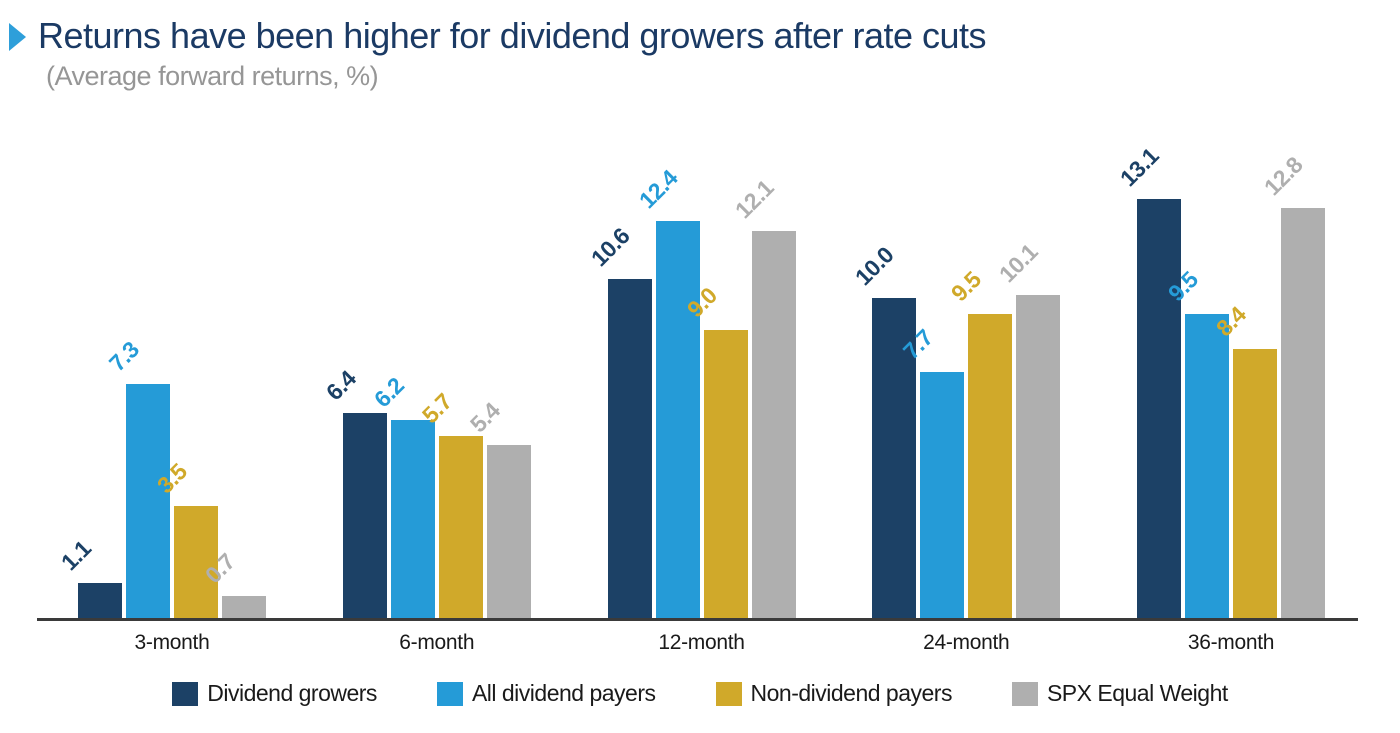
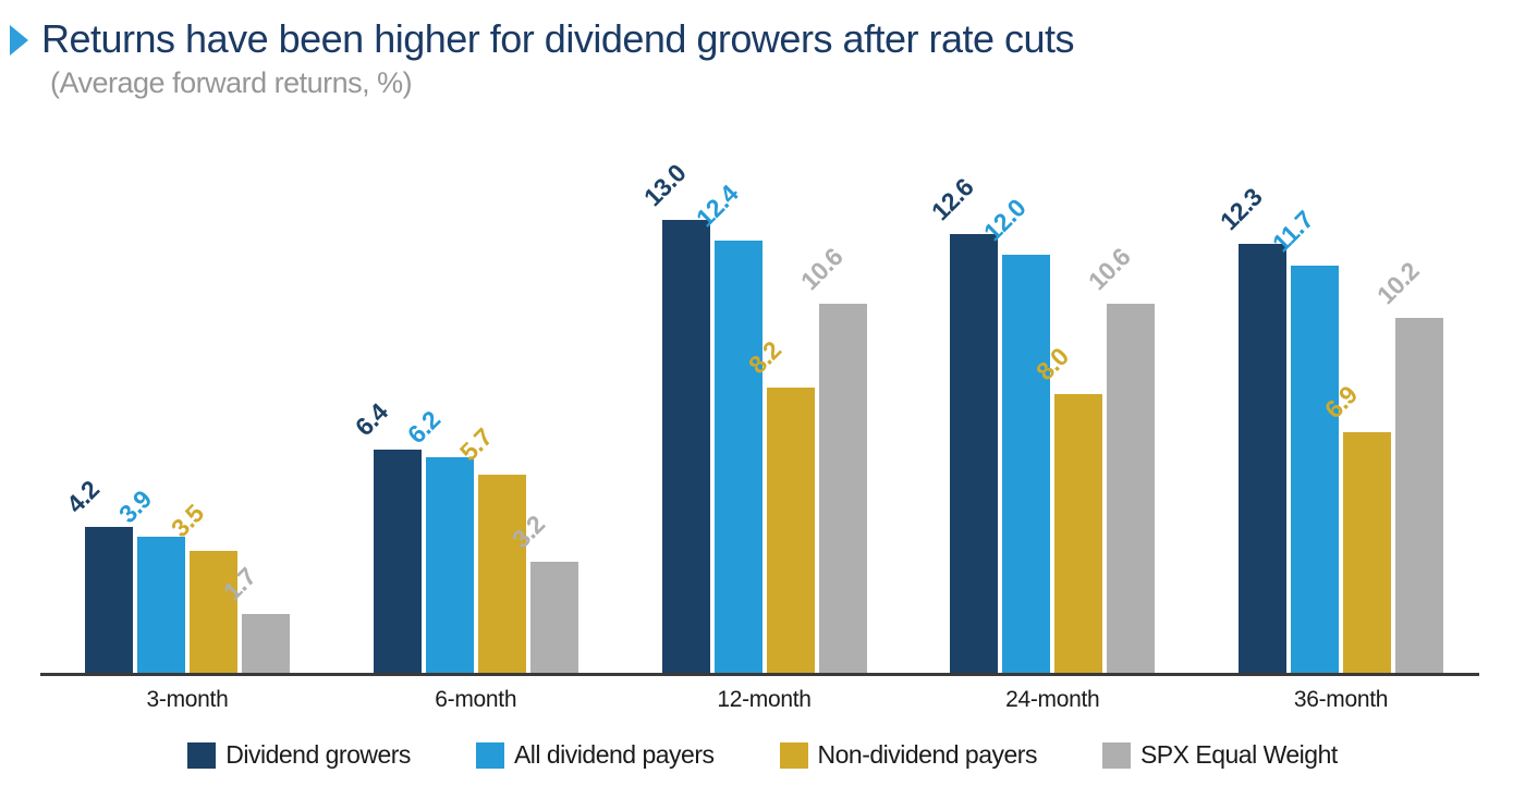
Dividend growers/3-month: 1.1 -> 4.2
All dividend payers/3-month: 7.3 -> 3.9
SPX Equal Weight/3-month: 0.7 -> 1.7
SPX Equal Weight/6-month: 5.4 -> 3.2
Dividend growers/12-month: 10.6 -> 13.0
Non-dividend payers/12-month: 9.0 -> 8.2
SPX Equal Weight/12-month: 12.1 -> 10.6
Dividend growers/24-month: 10.0 -> 12.6
All dividend payers/24-month: 7.7 -> 12.0
Non-dividend payers/24-month: 9.5 -> 8.0
SPX Equal Weight/24-month: 10.1 -> 10.6
Dividend growers/36-month: 13.1 -> 12.3
All dividend payers/36-month: 9.5 -> 11.7
Non-dividend payers/36-month: 8.4 -> 6.9
SPX Equal Weight/36-month: 12.8 -> 10.2
